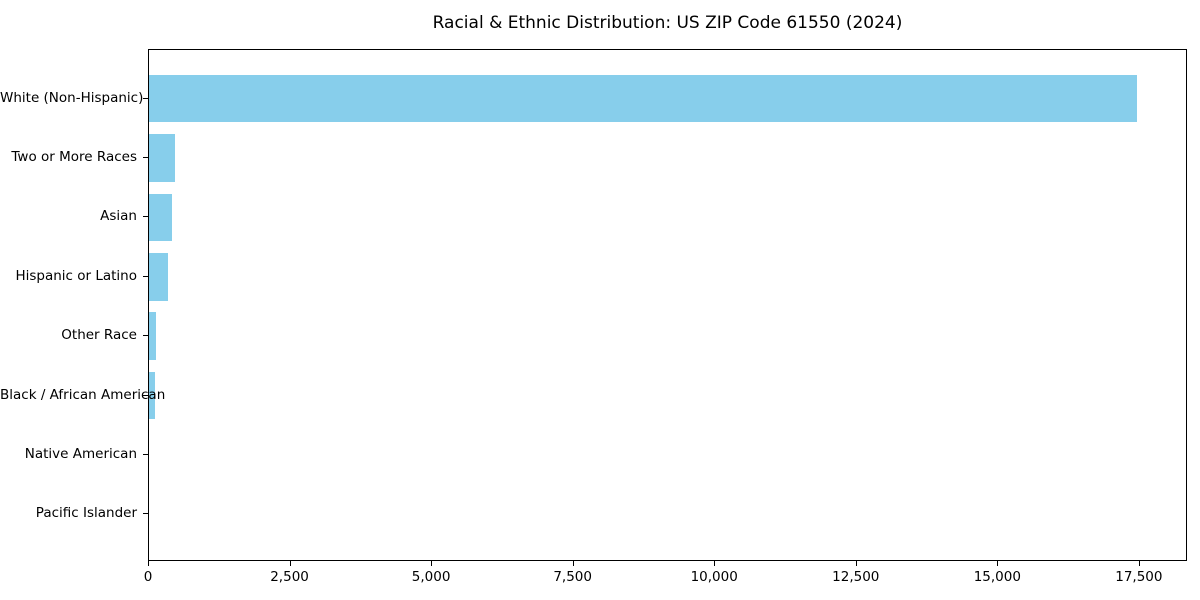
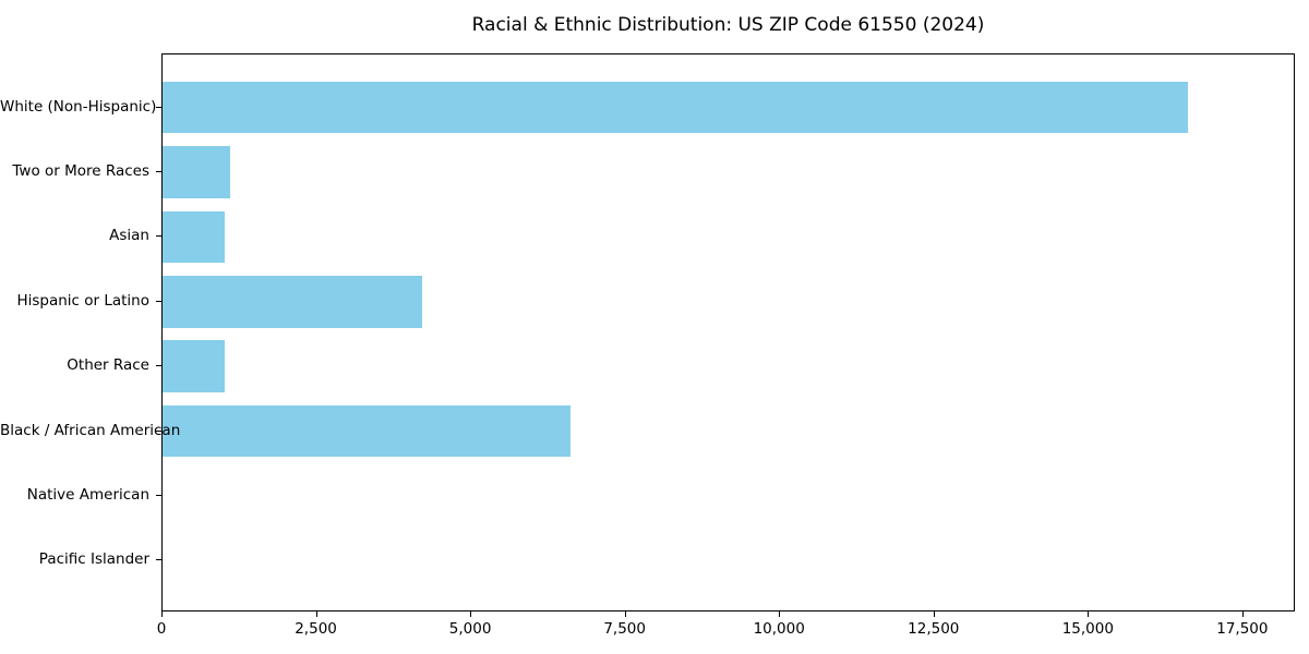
White (Non-Hispanic): 17400 -> 16600
Two or More Races: 500 -> 1100
Asian: 400 -> 1000
Hispanic or Latino: 300 -> 4200
Other Race: 100 -> 1000
Black / African American: 100 -> 6600
